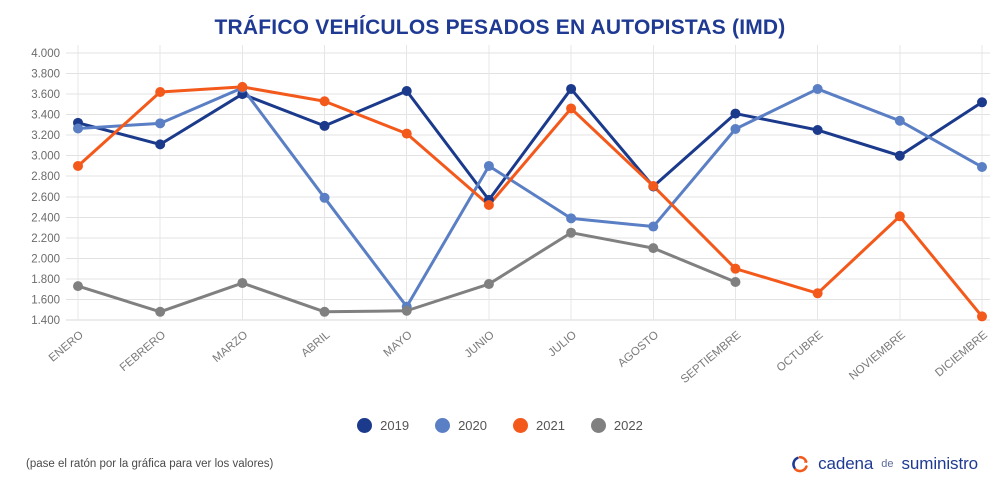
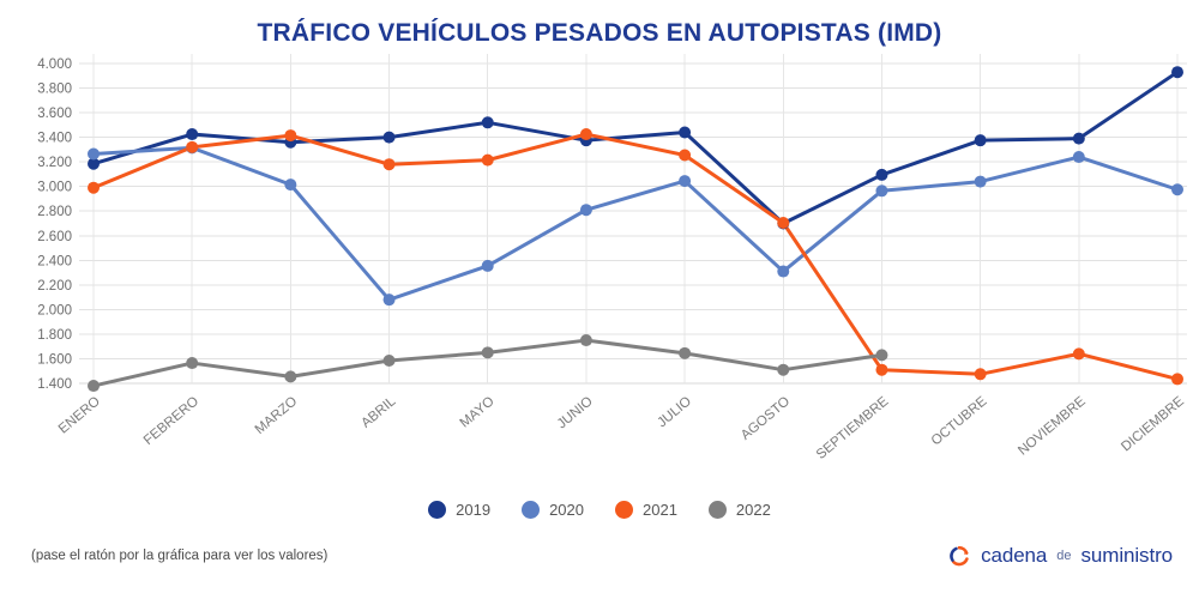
2019/ENERO: 3320 -> 3180
2021/ENERO: 2900 -> 2990
2022/ENERO: 1730 -> 1380
2019/FEBRERO: 3110 -> 3420
2021/FEBRERO: 3620 -> 3320
2022/FEBRERO: 1480 -> 1560
2019/MARZO: 3600 -> 3360
2020/MARZO: 3660 -> 3020
2021/MARZO: 3670 -> 3420
2022/MARZO: 1760 -> 1460
2019/ABRIL: 3290 -> 3400
2020/ABRIL: 2590 -> 2080
2021/ABRIL: 3530 -> 3180
2022/ABRIL: 1480 -> 1580
2019/MAYO: 3630 -> 3520
2020/MAYO: 1530 -> 2360
2022/MAYO: 1490 -> 1650
2019/JUNIO: 2570 -> 3380
2020/JUNIO: 2900 -> 2810
2021/JUNIO: 2520 -> 3420
2019/JULIO: 3650 -> 3440
2020/JULIO: 2390 -> 3040
2021/JULIO: 3460 -> 3260
2022/JULIO: 2250 -> 1640
2022/AGOSTO: 2100 -> 1510
2019/SEPTIEMBRE: 3410 -> 3100
2020/SEPTIEMBRE: 3260 -> 2960
2021/SEPTIEMBRE: 1900 -> 1510
2022/SEPTIEMBRE: 1770 -> 1630
2019/OCTUBRE: 3250 -> 3380
2020/OCTUBRE: 3650 -> 3040
2021/OCTUBRE: 1660 -> 1480
2019/NOVIEMBRE: 3000 -> 3390
2020/NOVIEMBRE: 3340 -> 3240
2021/NOVIEMBRE: 2410 -> 1640
2019/DICIEMBRE: 3520 -> 3930
2020/DICIEMBRE: 2890 -> 2980
